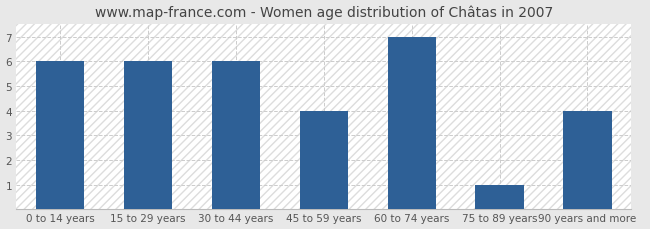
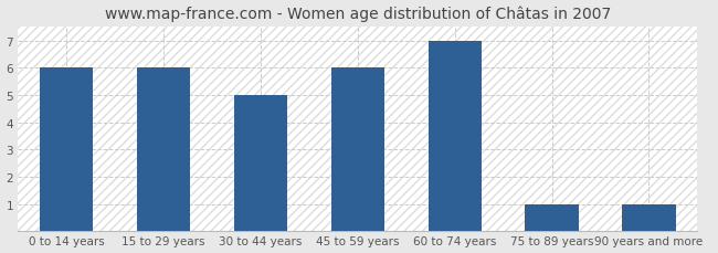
30 to 44 years: 6 -> 5
45 to 59 years: 4 -> 6
90 years and more: 4 -> 1
